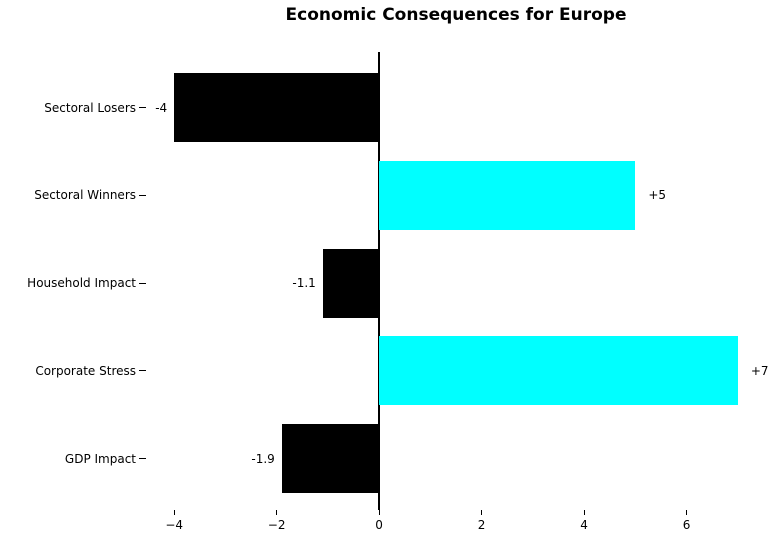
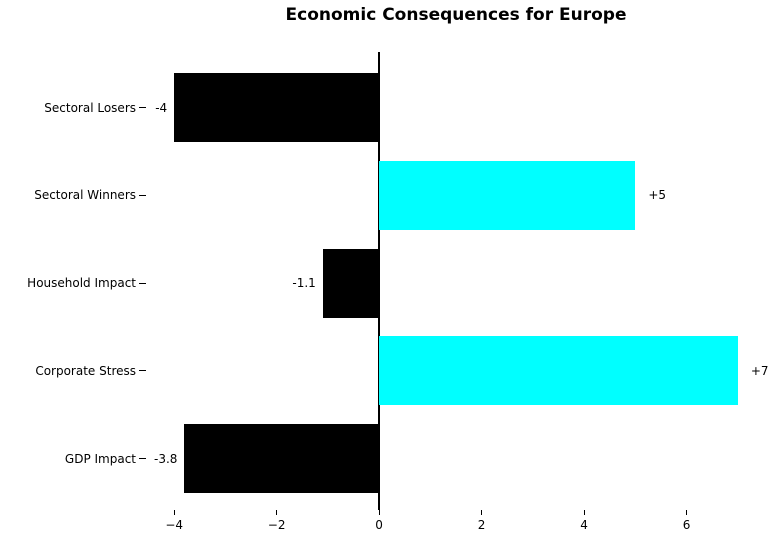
GDP Impact: -1.9 -> -3.8
